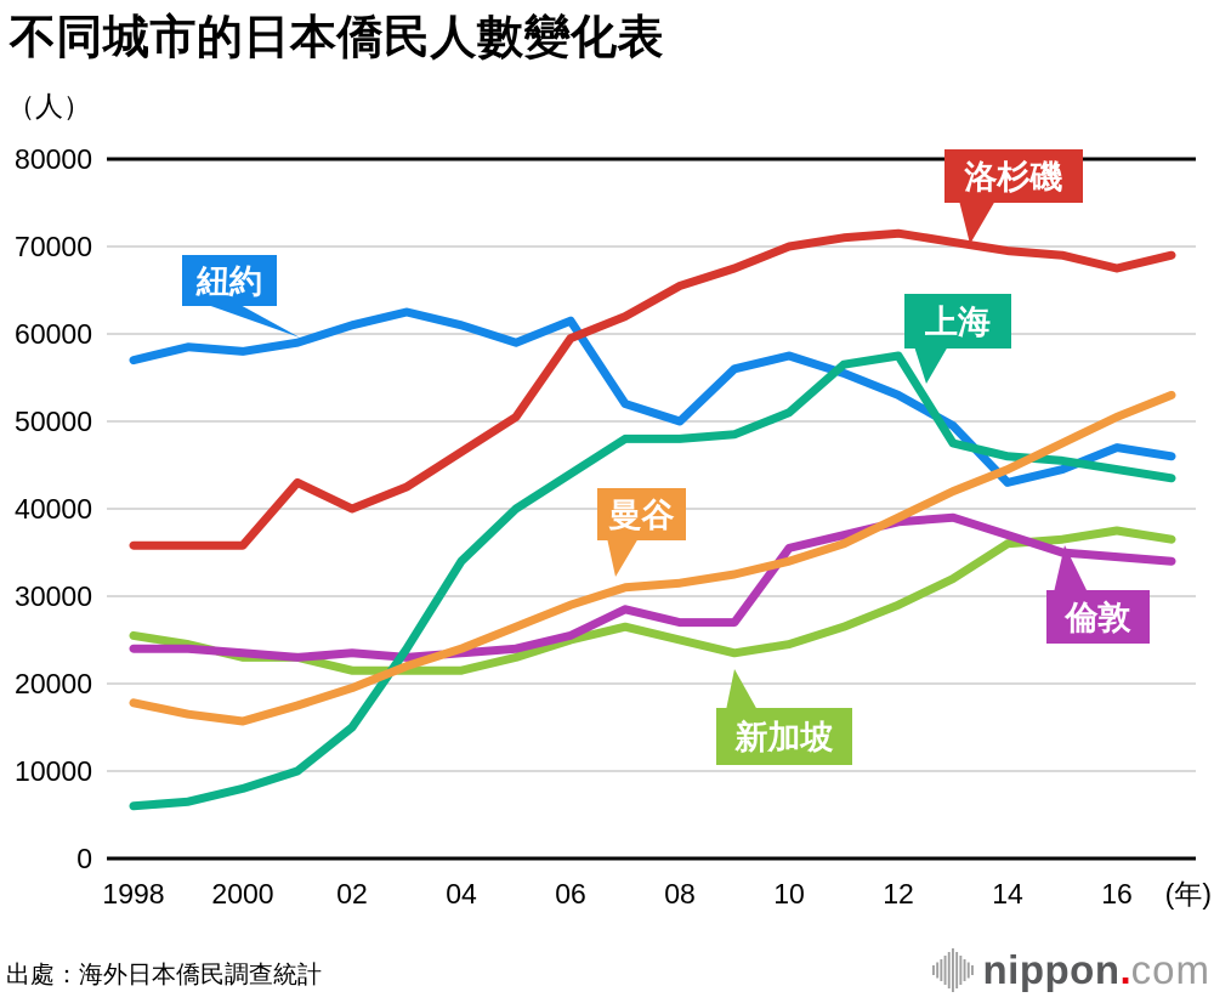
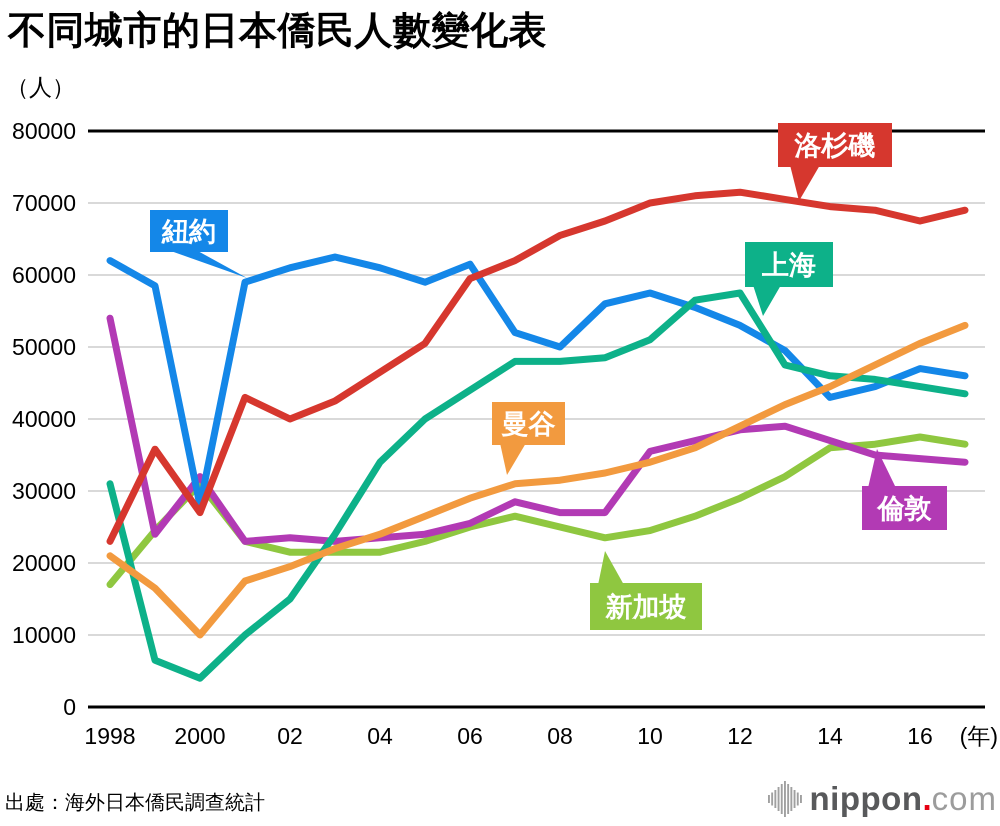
新加坡/1998: 26000 -> 17000
倫敦/1998: 24000 -> 54000
紐約/1998: 57000 -> 62000
上海/1998: 6000 -> 31000
曼谷/1998: 18000 -> 21000
洛杉磯/1998: 36000 -> 23000
新加坡/2000: 23000 -> 31000
倫敦/2000: 24000 -> 32000
紐約/2000: 58000 -> 28000
上海/2000: 8000 -> 4000
曼谷/2000: 16000 -> 10000
洛杉磯/2000: 36000 -> 27000
